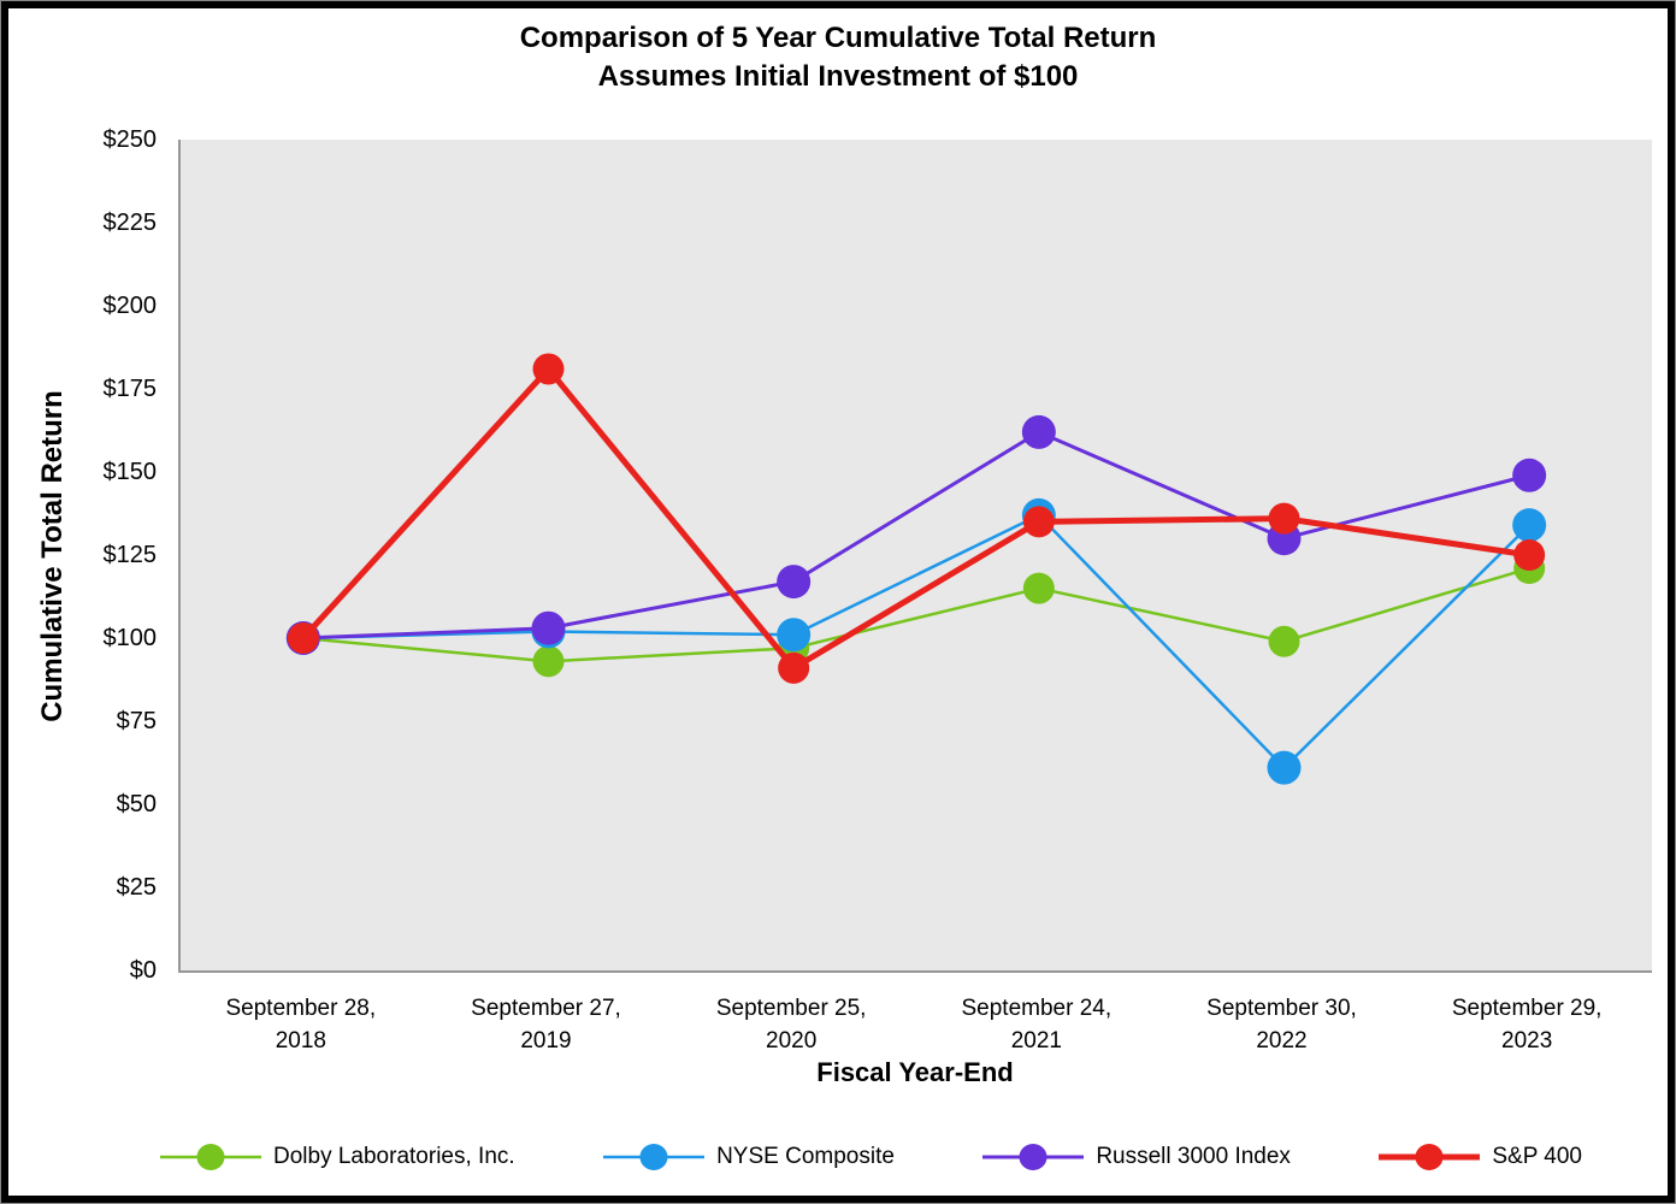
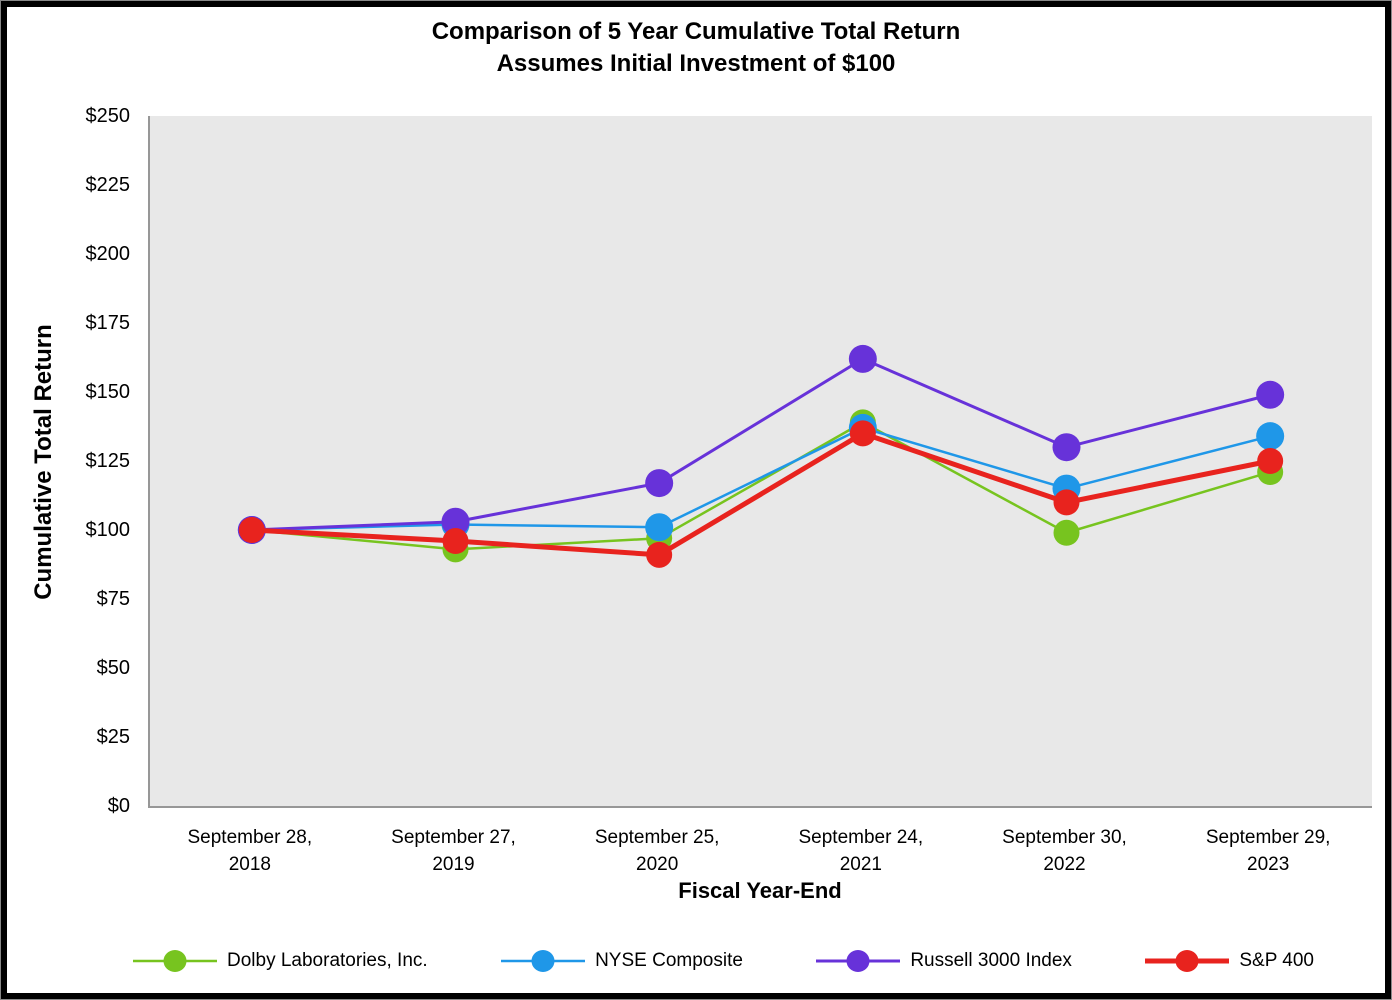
S&P 400/September 27, 2019: $181 -> $96
Dolby Laboratories, Inc./September 24, 2021: $115 -> $139
NYSE Composite/September 30, 2022: $61 -> $115
S&P 400/September 30, 2022: $136 -> $110
